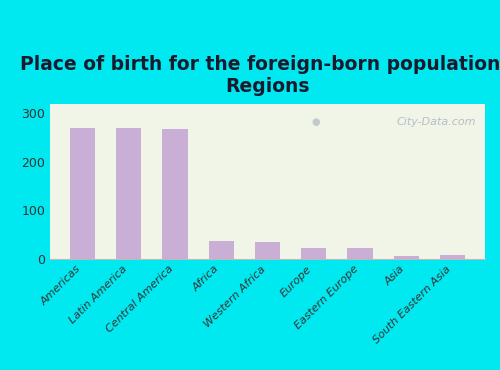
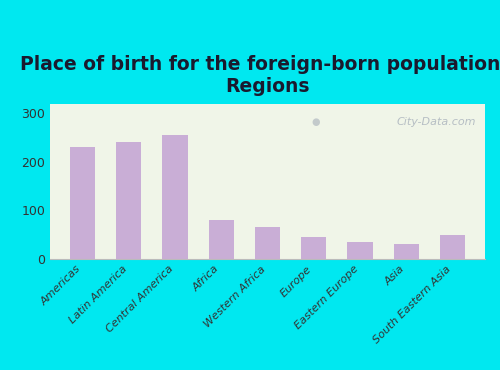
Americas: 270 -> 230
Latin America: 270 -> 240
Central America: 267 -> 255
Africa: 38 -> 80
Western Africa: 34 -> 65
Europe: 22 -> 45
Eastern Europe: 22 -> 35
Asia: 7 -> 30
South Eastern Asia: 8 -> 50
